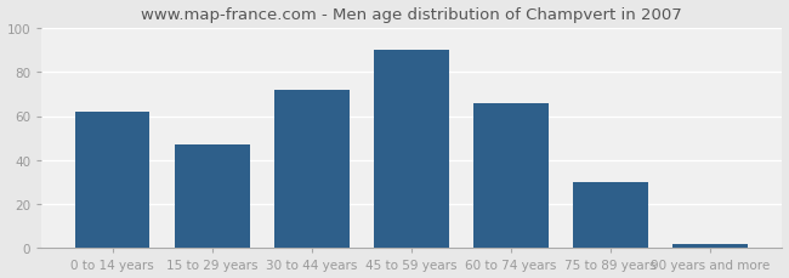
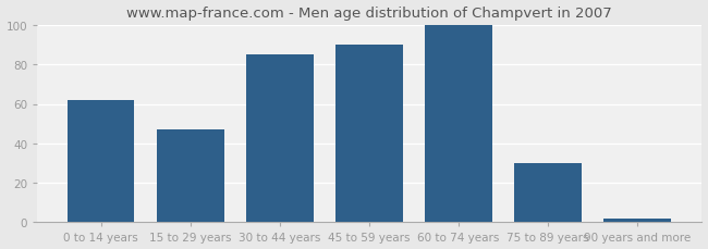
30 to 44 years: 72 -> 85
60 to 74 years: 66 -> 100
